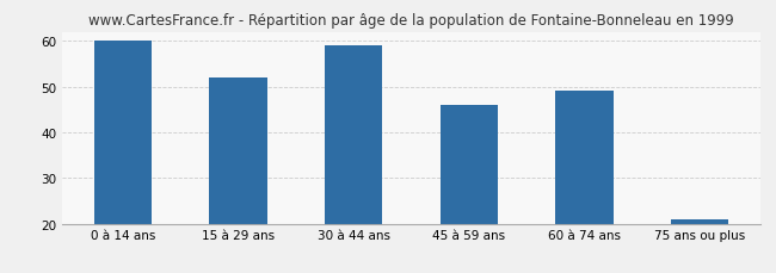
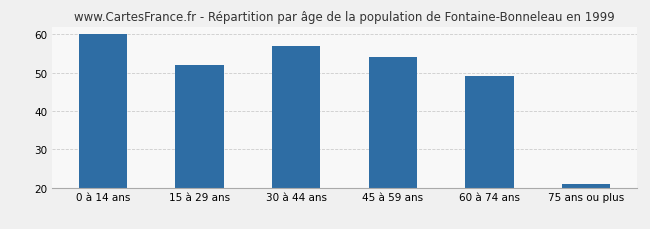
30 à 44 ans: 59 -> 57
45 à 59 ans: 46 -> 54
